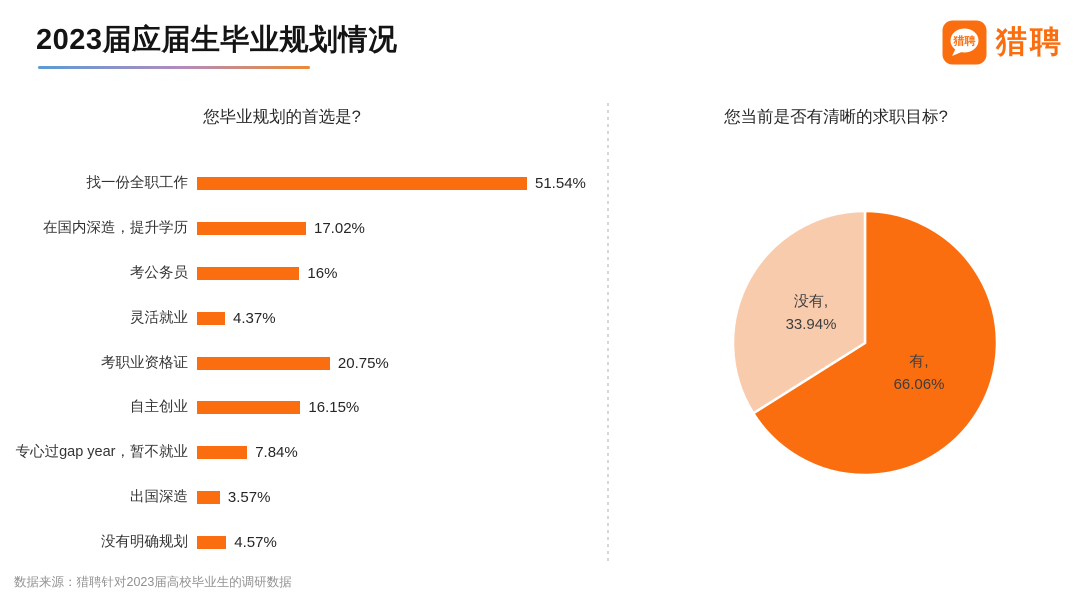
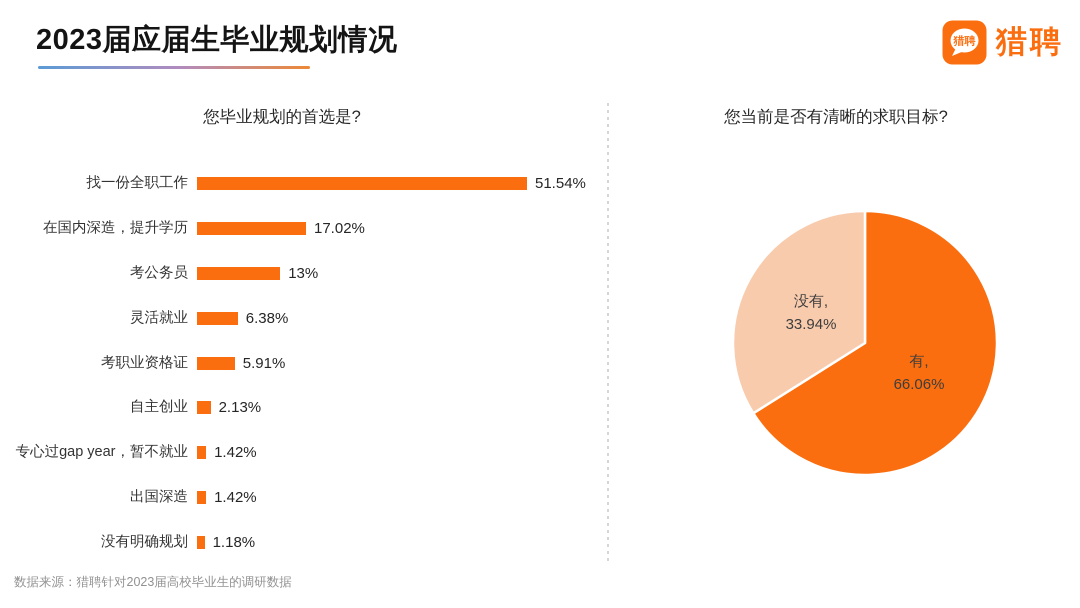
您毕业规划的首选是?/考公务员: 16% -> 13%
您毕业规划的首选是?/灵活就业: 4.37% -> 6.38%
您毕业规划的首选是?/考职业资格证: 20.75% -> 5.91%
您毕业规划的首选是?/自主创业: 16.15% -> 2.13%
您毕业规划的首选是?/专心过gap year，暂不就业: 7.84% -> 1.42%
您毕业规划的首选是?/出国深造: 3.57% -> 1.42%
您毕业规划的首选是?/没有明确规划: 4.57% -> 1.18%
